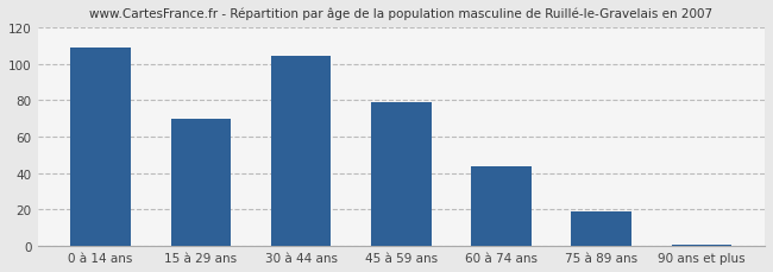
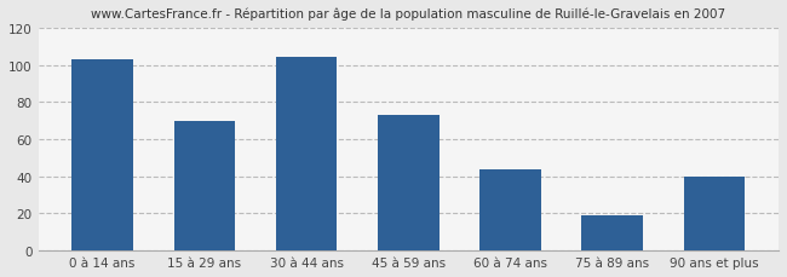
0 à 14 ans: 109 -> 103
45 à 59 ans: 79 -> 73
90 ans et plus: 1 -> 40
